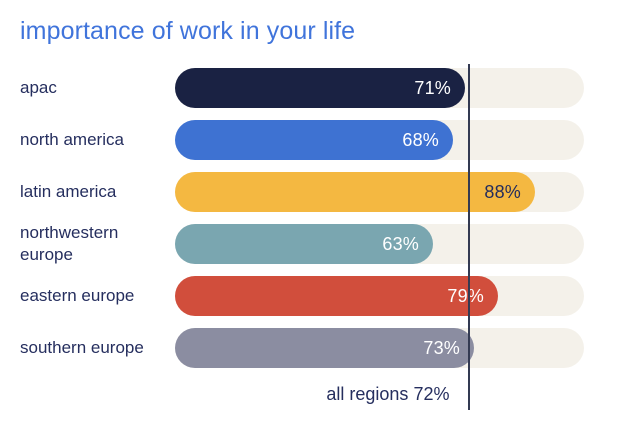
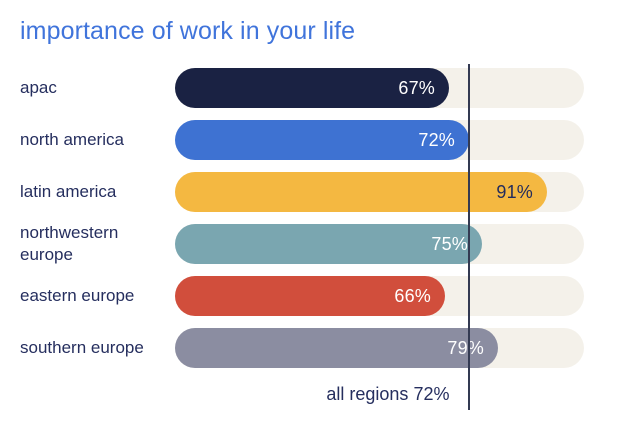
apac: 71% -> 67%
north america: 68% -> 72%
latin america: 88% -> 91%
northwestern europe: 63% -> 75%
eastern europe: 79% -> 66%
southern europe: 73% -> 79%
